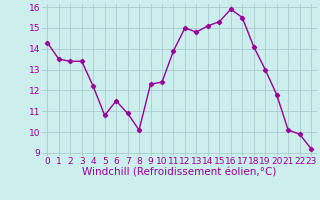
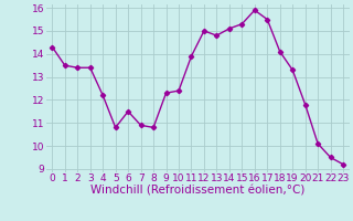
8: 10.1 -> 10.8
19: 13.0 -> 13.3
22: 9.9 -> 9.5
